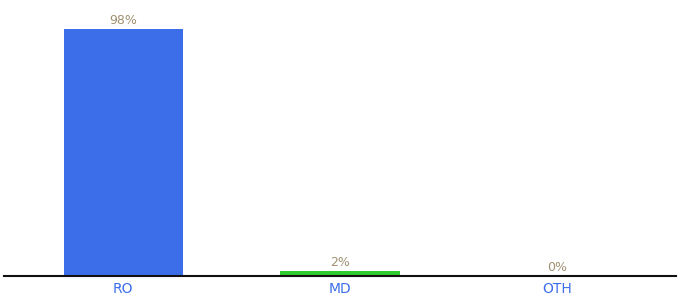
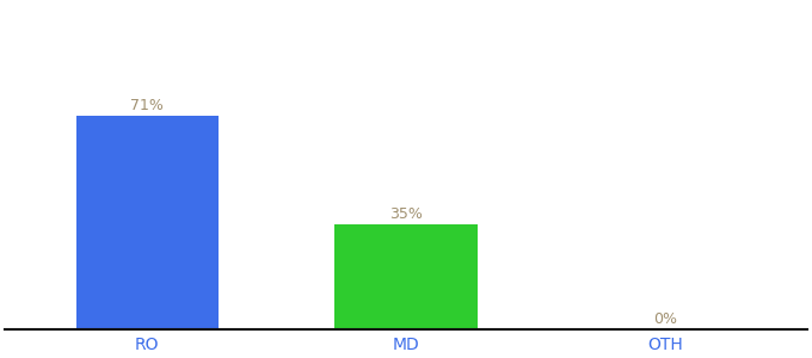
RO: 98% -> 71%
MD: 2% -> 35%
